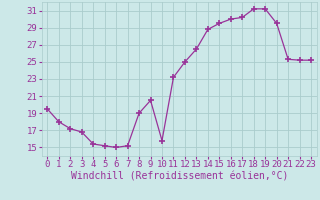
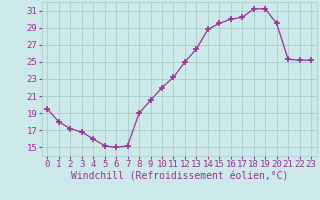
4: 15.4 -> 16.0
10: 15.8 -> 22.0
